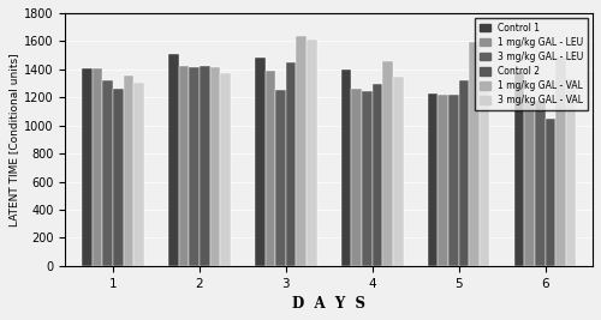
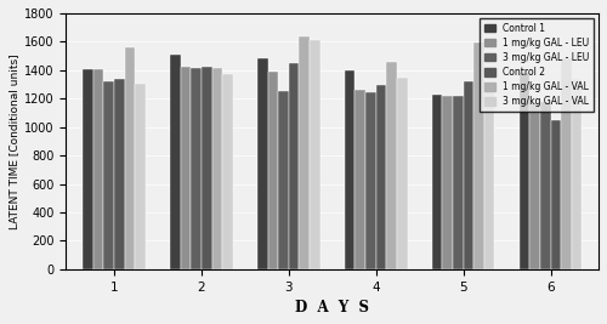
Control 2/1: 1260 -> 1340
1 mg/kg GAL - VAL/1: 1360 -> 1560
